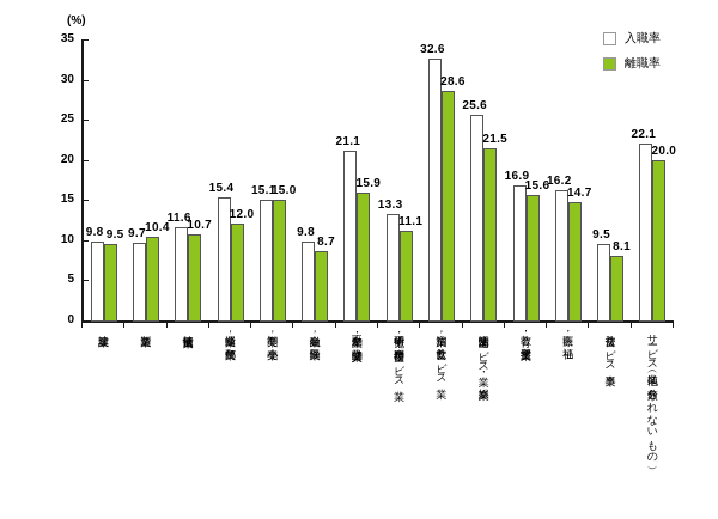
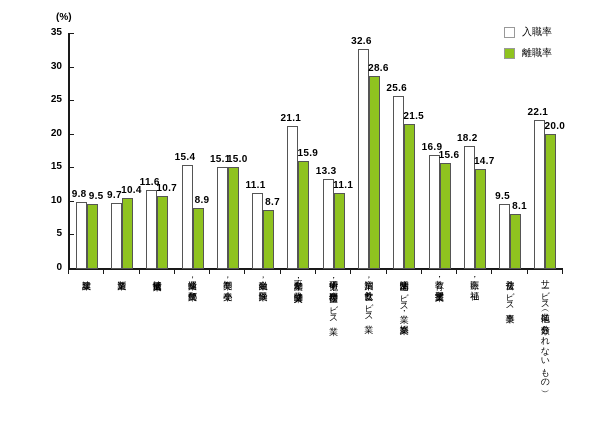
離職率/運輸業，郵便業: 12.0 -> 8.9
入職率/金融業，保険業: 9.8 -> 11.1
入職率/医療，福祉: 16.2 -> 18.2
